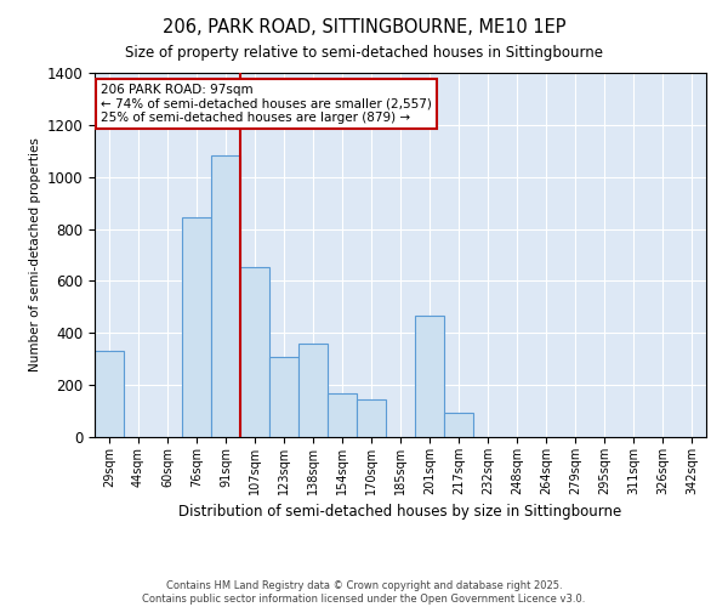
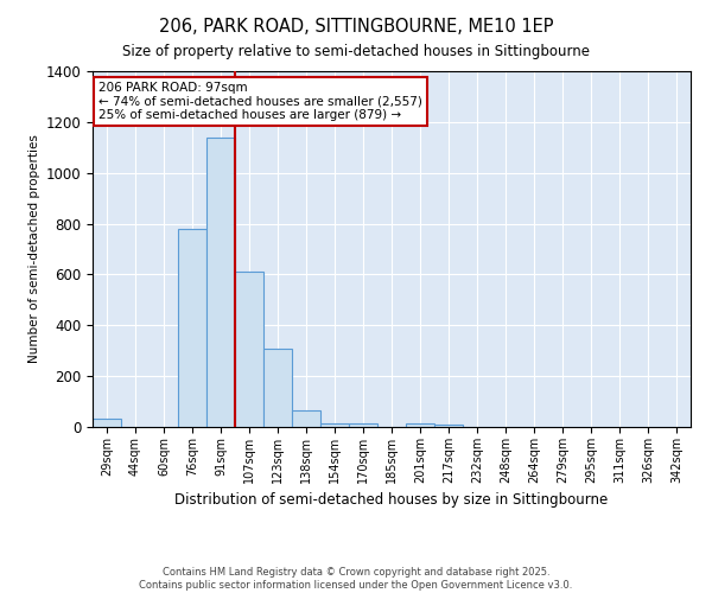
29sqm: 330 -> 35
76sqm: 845 -> 780
91sqm: 1085 -> 1140
107sqm: 655 -> 610
138sqm: 360 -> 65
154sqm: 170 -> 15
170sqm: 145 -> 15
201sqm: 465 -> 15
217sqm: 95 -> 10
